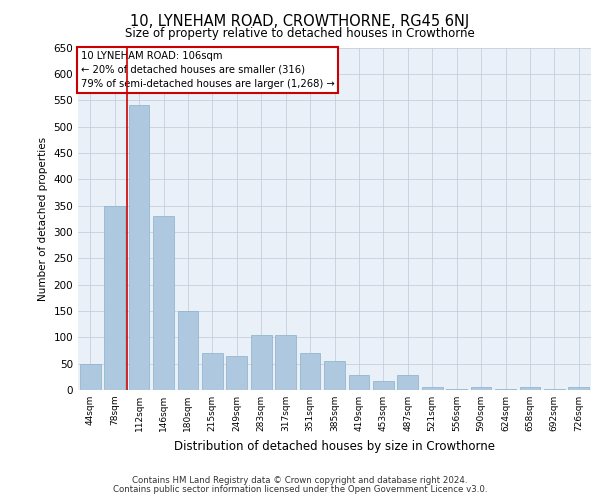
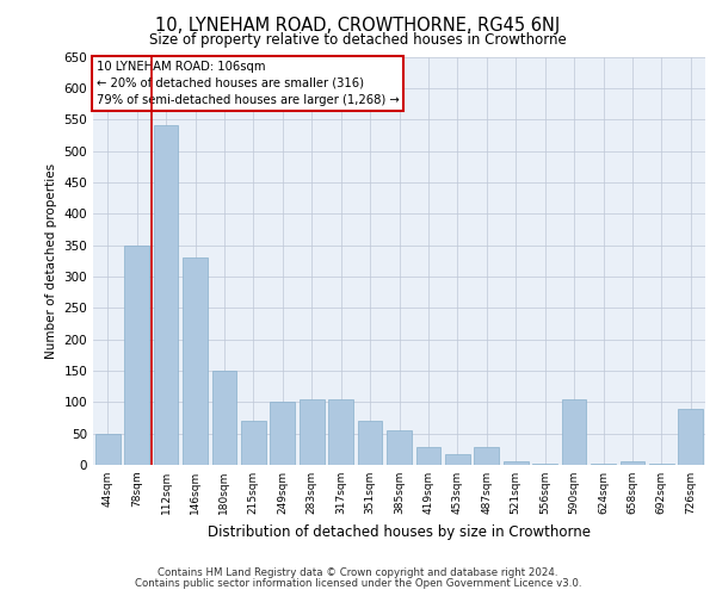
249sqm: 65 -> 100
590sqm: 5 -> 104
726sqm: 5 -> 90
